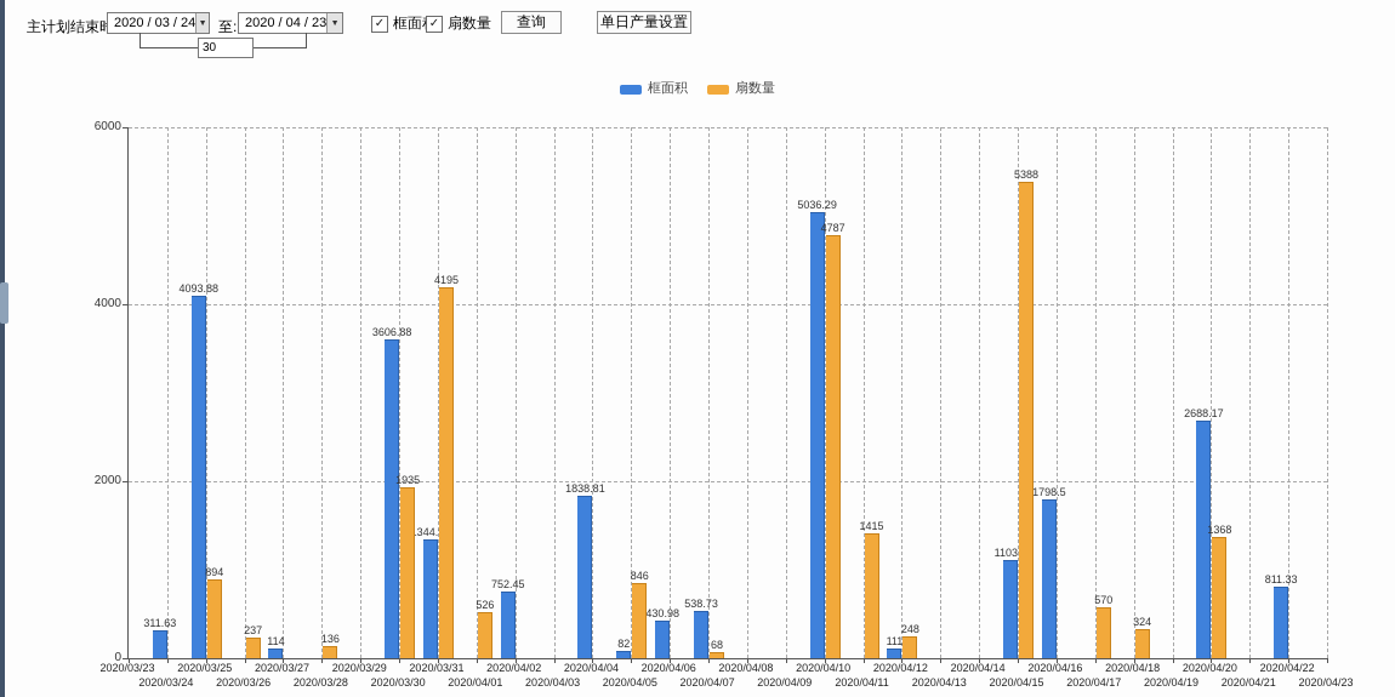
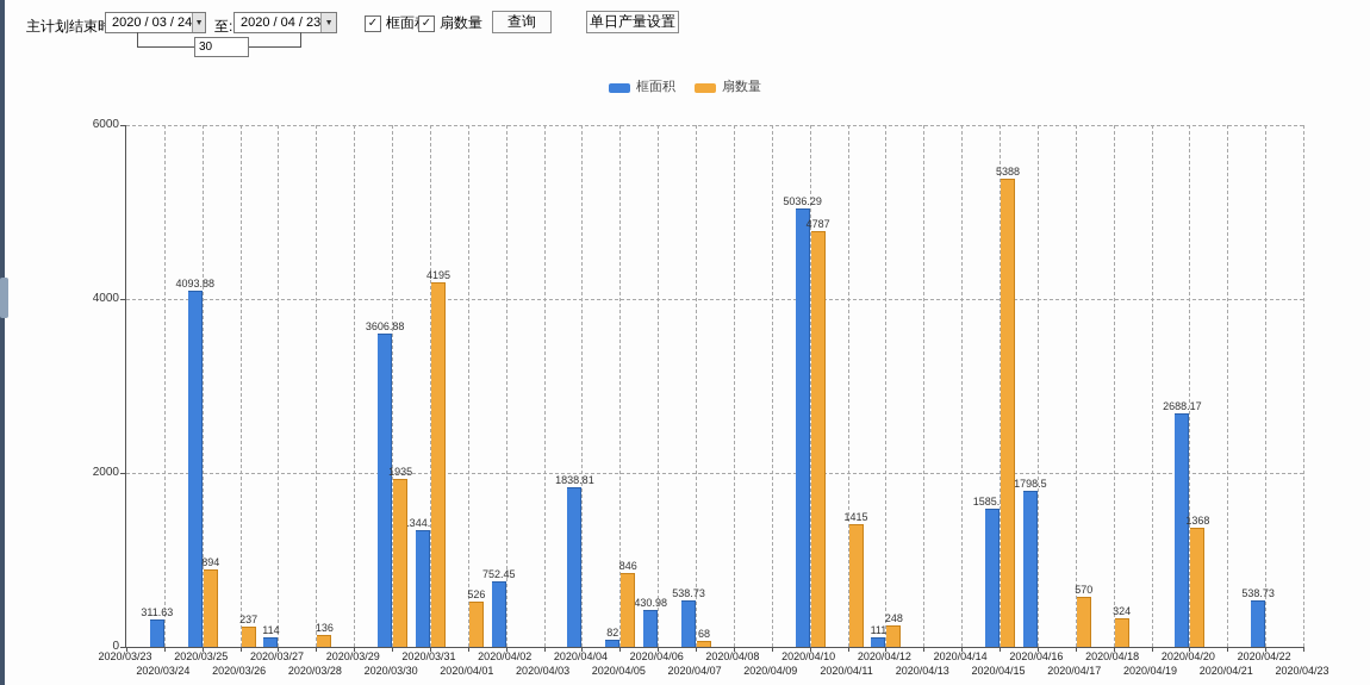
框面积/2020/04/15: 1103.4 -> 1585.96
框面积/2020/04/22: 811.33 -> 538.73
